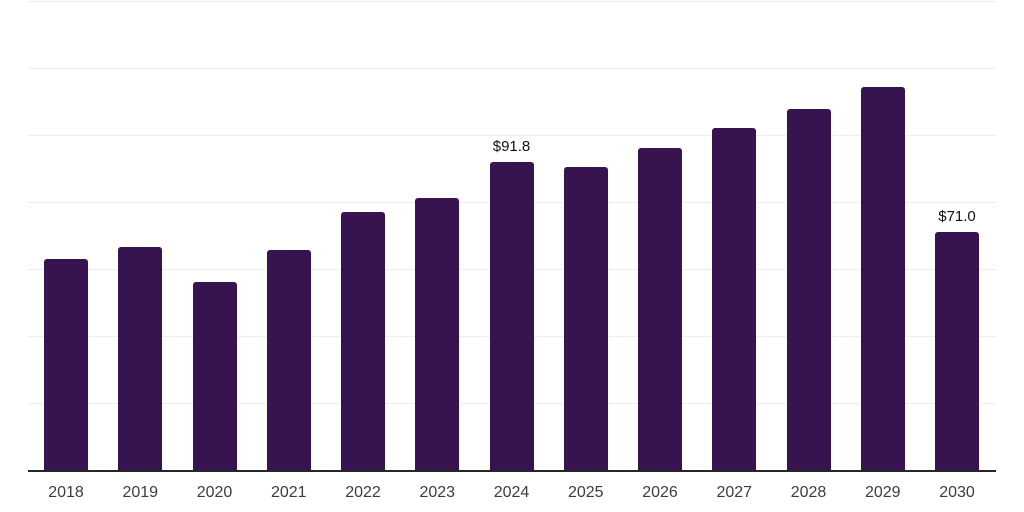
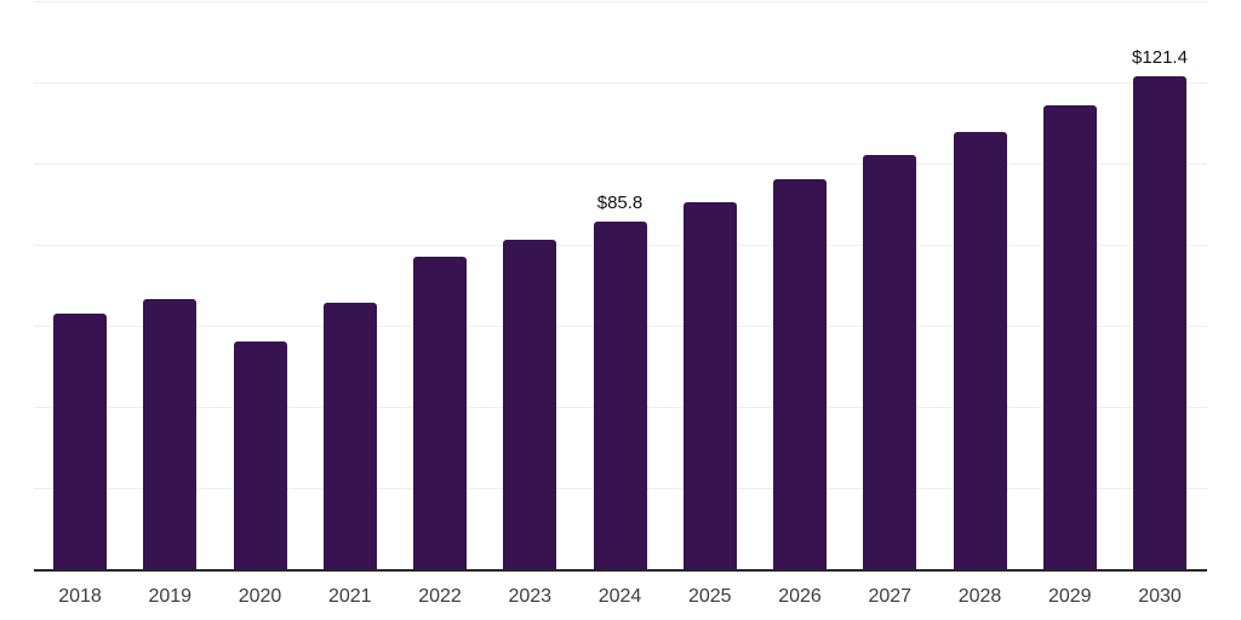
2024: $91.8 -> $85.8
2030: $71.0 -> $121.4
